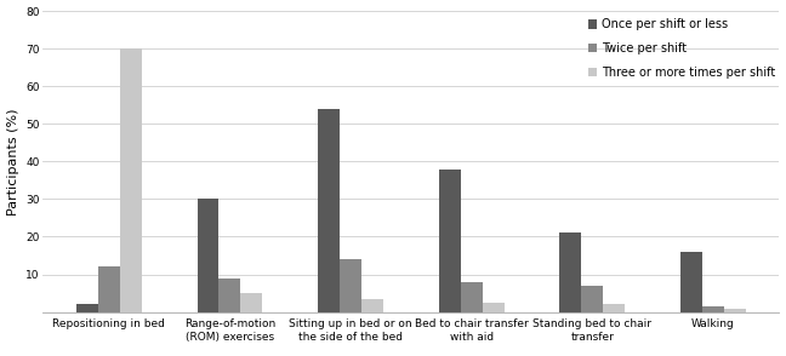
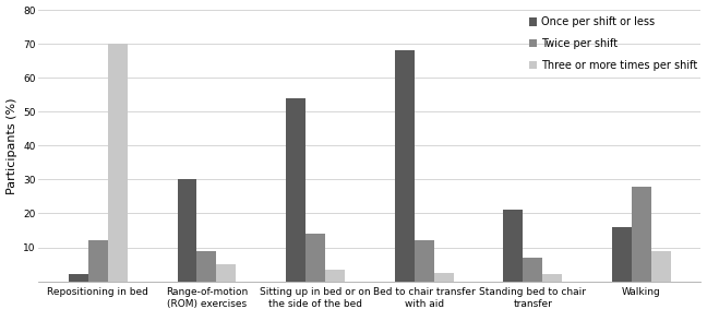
Once per shift or less/Bed to chair transfer with aid: 38 -> 68
Twice per shift/Bed to chair transfer with aid: 8.0 -> 12.0
Twice per shift/Walking: 1.5 -> 28.0
Three or more times per shift/Walking: 1.0 -> 9.0
